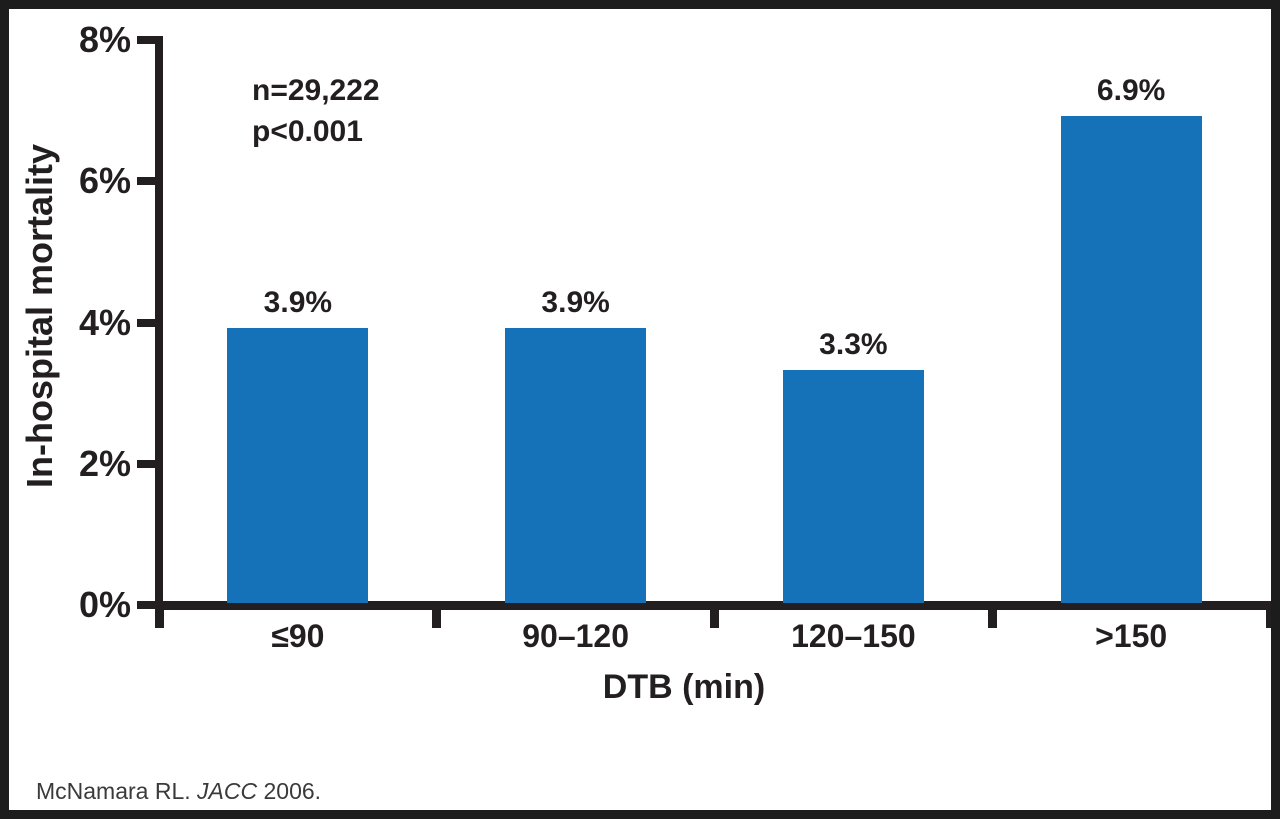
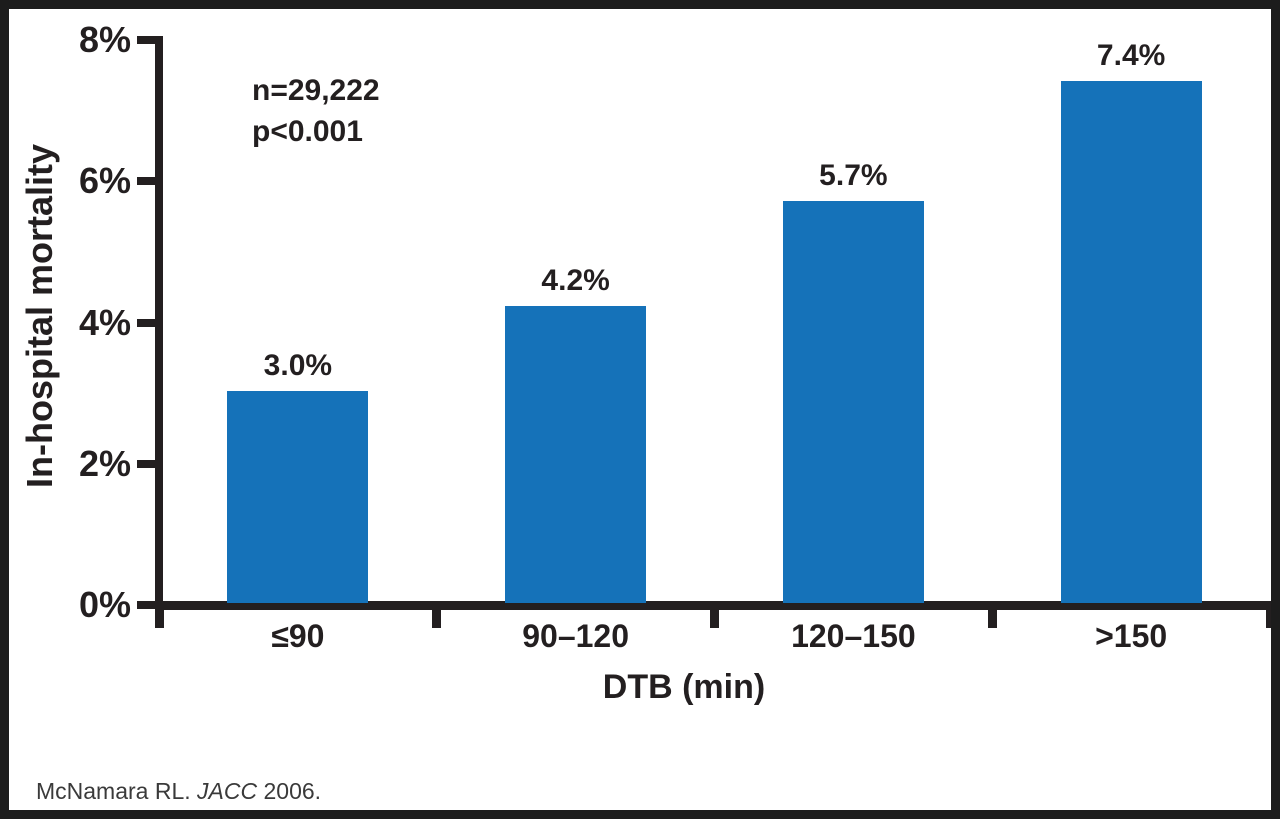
≤90: 3.9% -> 3.0%
90–120: 3.9% -> 4.2%
120–150: 3.3% -> 5.7%
>150: 6.9% -> 7.4%
